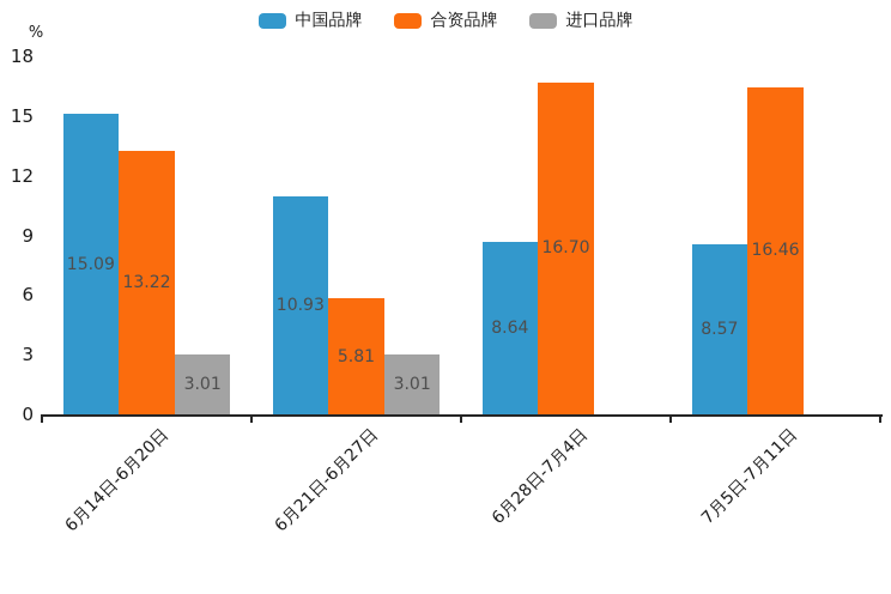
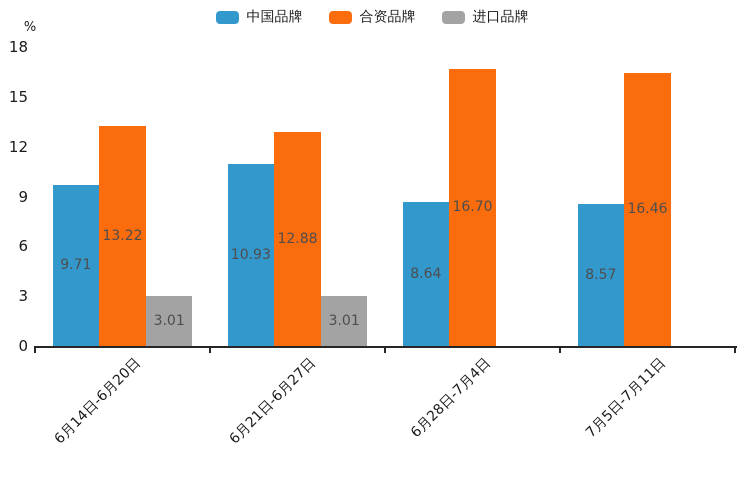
中国品牌/6月14日-6月20日: 15.09 -> 9.71
合资品牌/6月21日-6月27日: 5.81 -> 12.88
